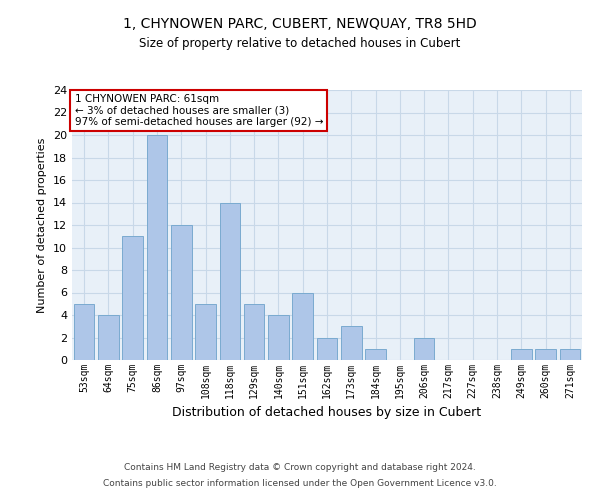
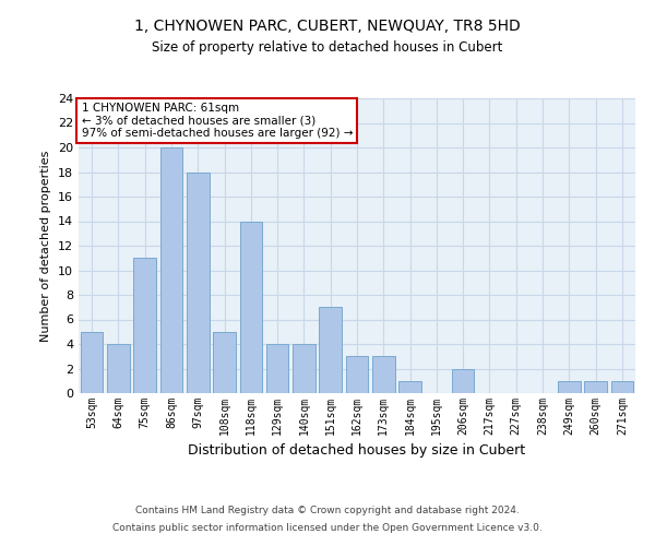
97sqm: 12 -> 18
129sqm: 5 -> 4
151sqm: 6 -> 7
162sqm: 2 -> 3
